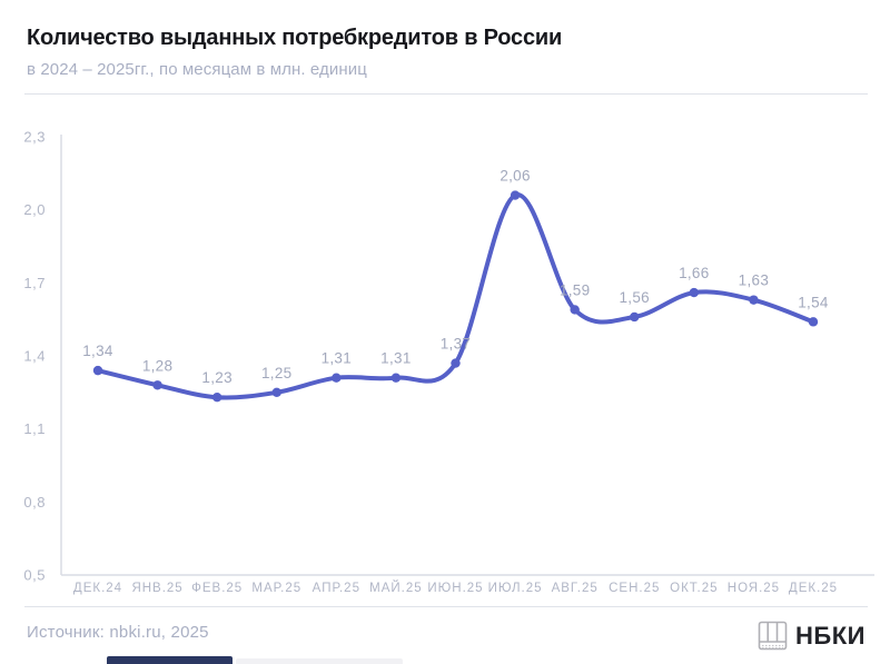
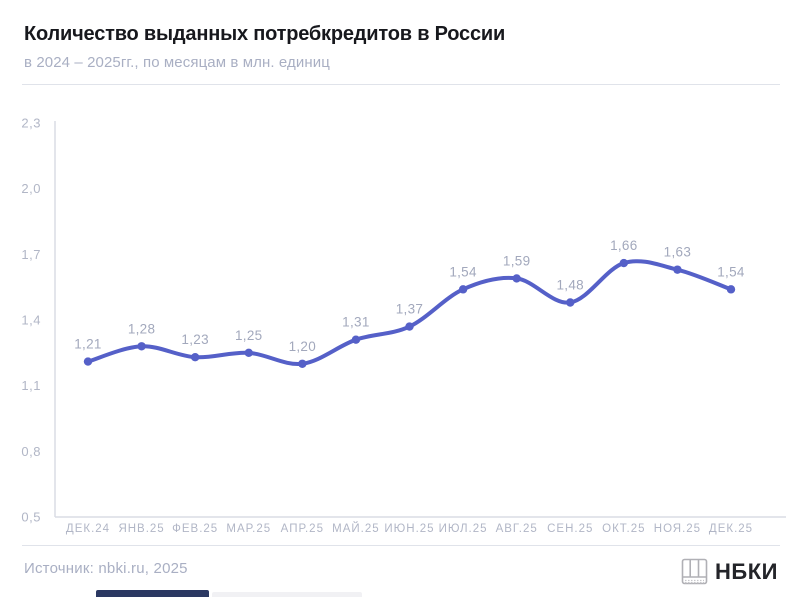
ДЕК.24: 1,34 -> 1,21
АПР.25: 1,31 -> 1,20
ИЮЛ.25: 2,06 -> 1,54
СЕН.25: 1,56 -> 1,48
